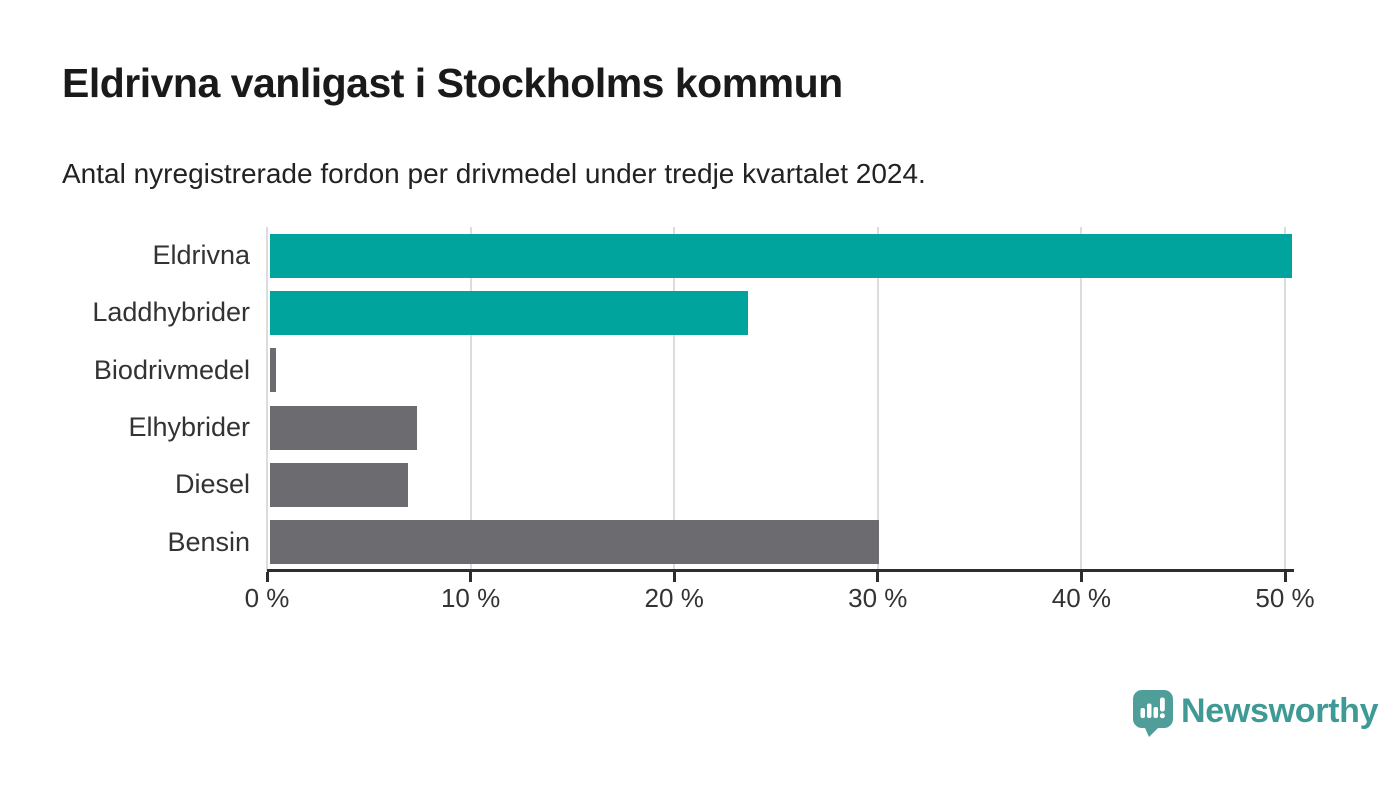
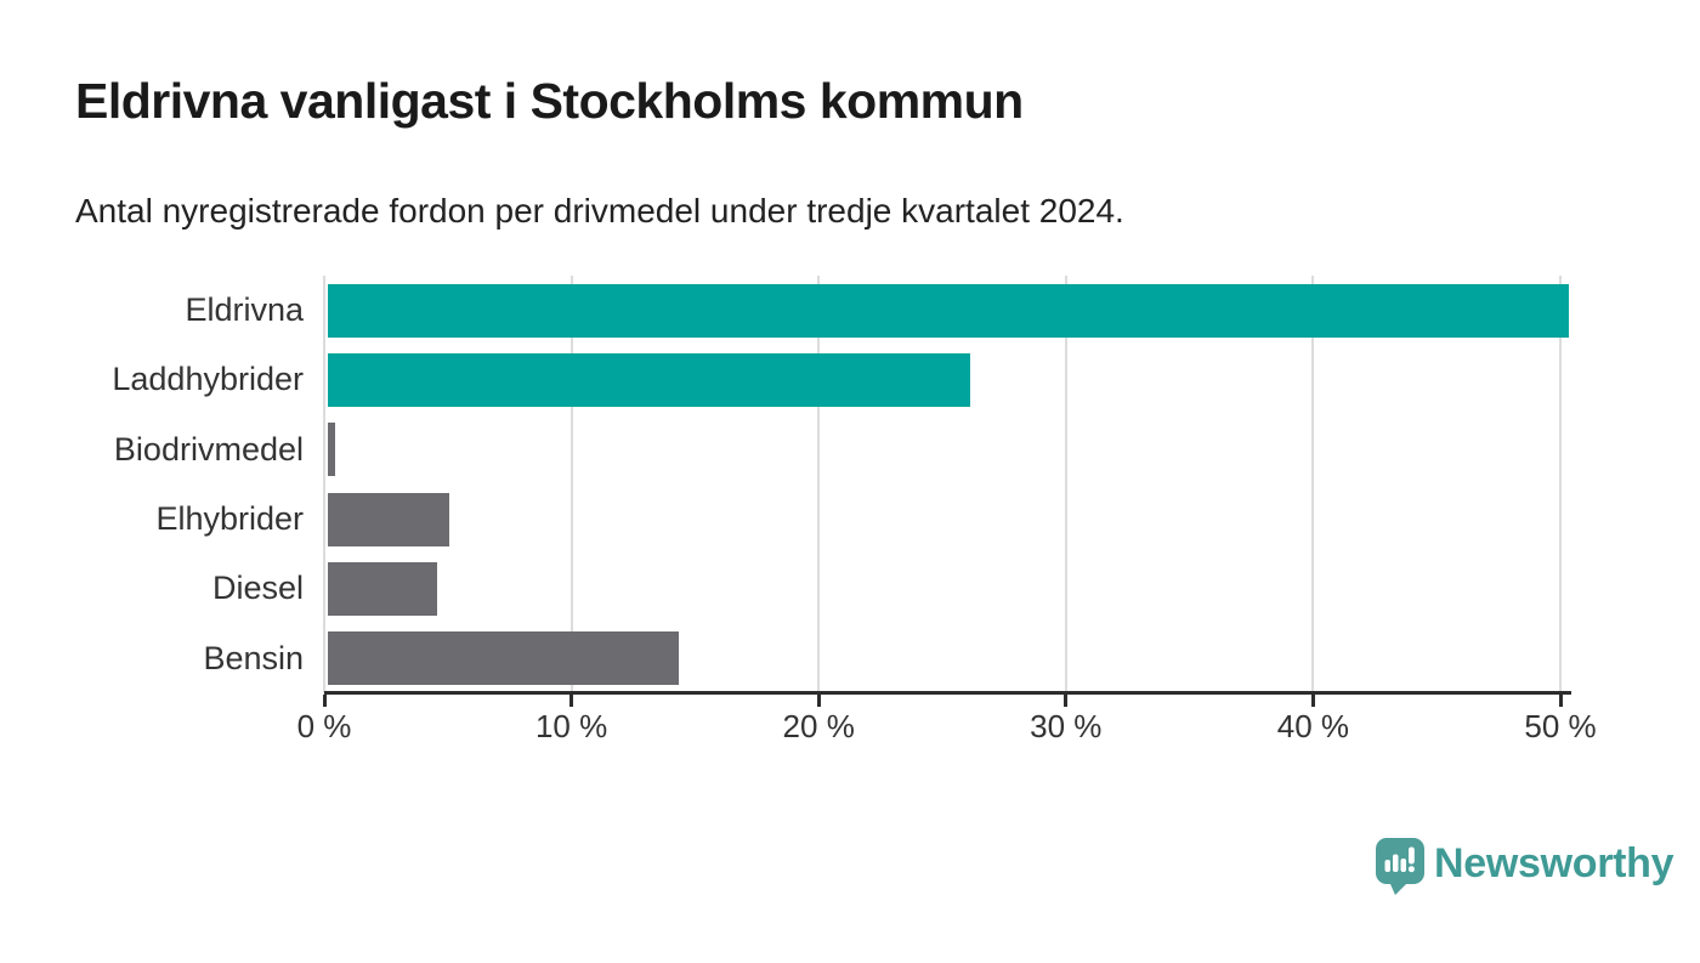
Laddhybrider: 23.5% -> 26.0%
Elhybrider: 7.2% -> 4.9%
Diesel: 6.8% -> 4.4%
Bensin: 29.9% -> 14.2%
